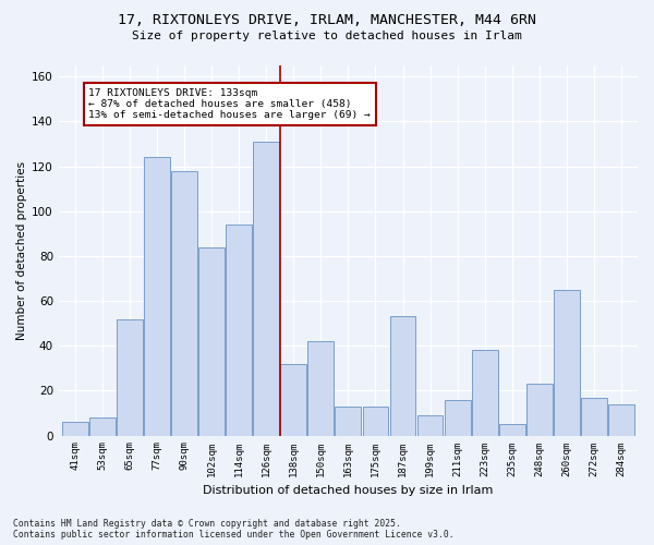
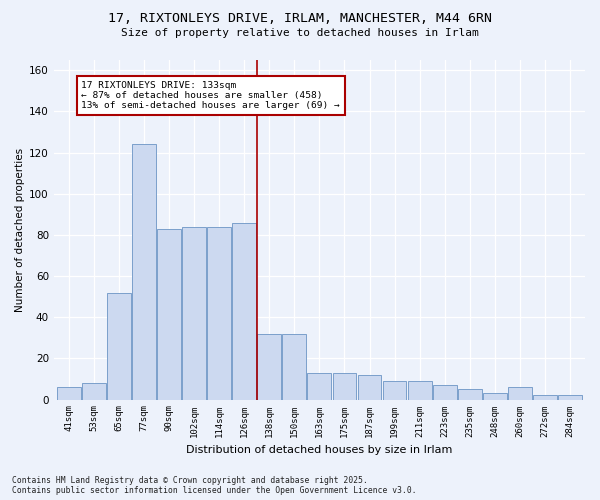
90sqm: 118 -> 83
114sqm: 94 -> 84
126sqm: 131 -> 86
150sqm: 42 -> 32
187sqm: 53 -> 12
211sqm: 16 -> 9
223sqm: 38 -> 7
248sqm: 23 -> 3
260sqm: 65 -> 6
272sqm: 17 -> 2
284sqm: 14 -> 2
